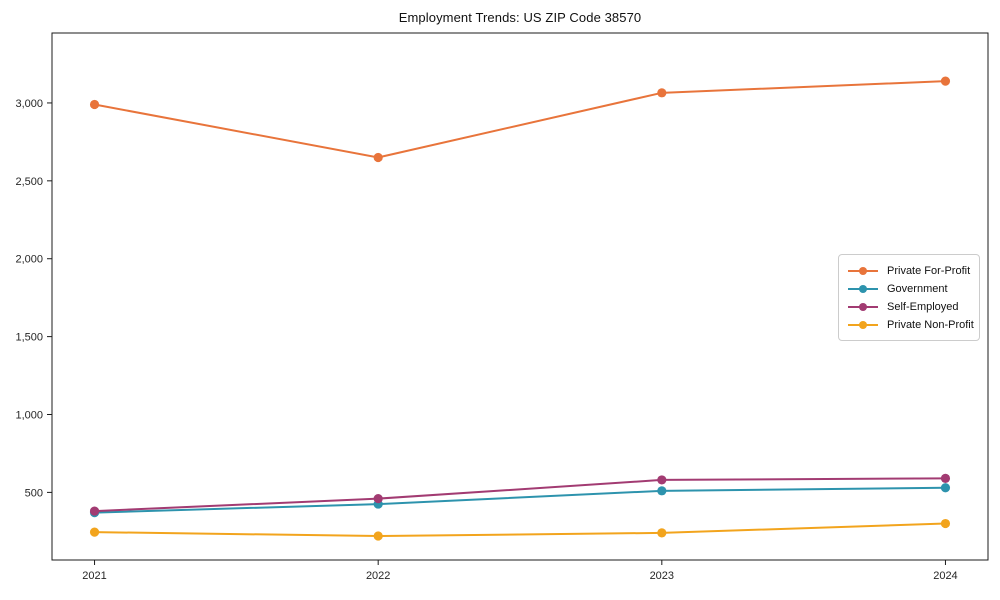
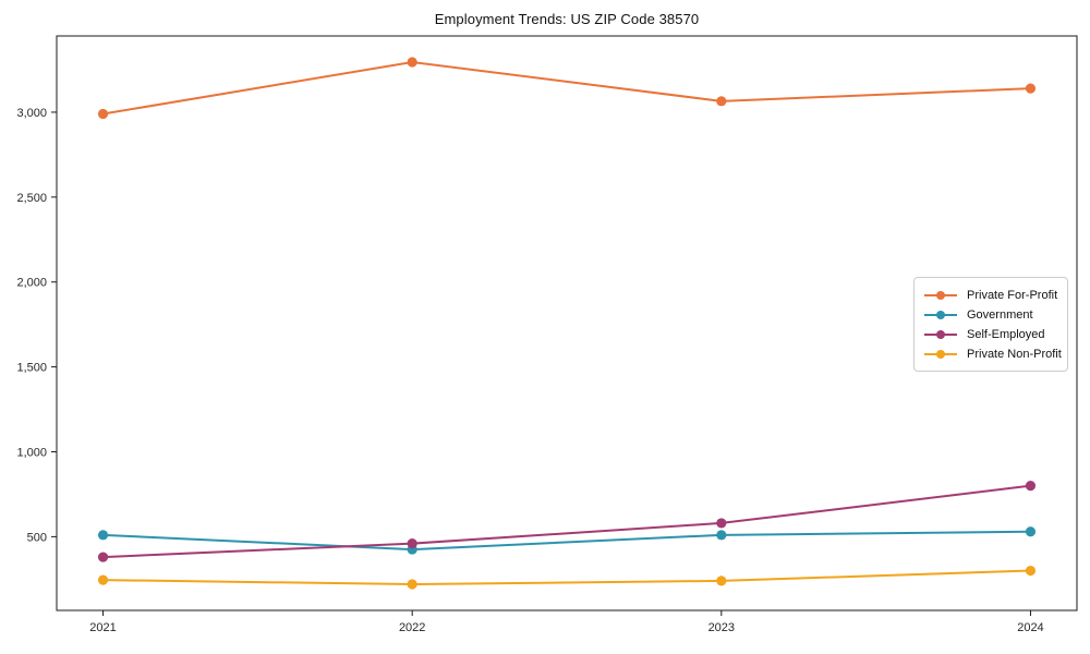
Government/2021: 370 -> 510
Private For-Profit/2022: 2650 -> 3300
Self-Employed/2024: 590 -> 800
